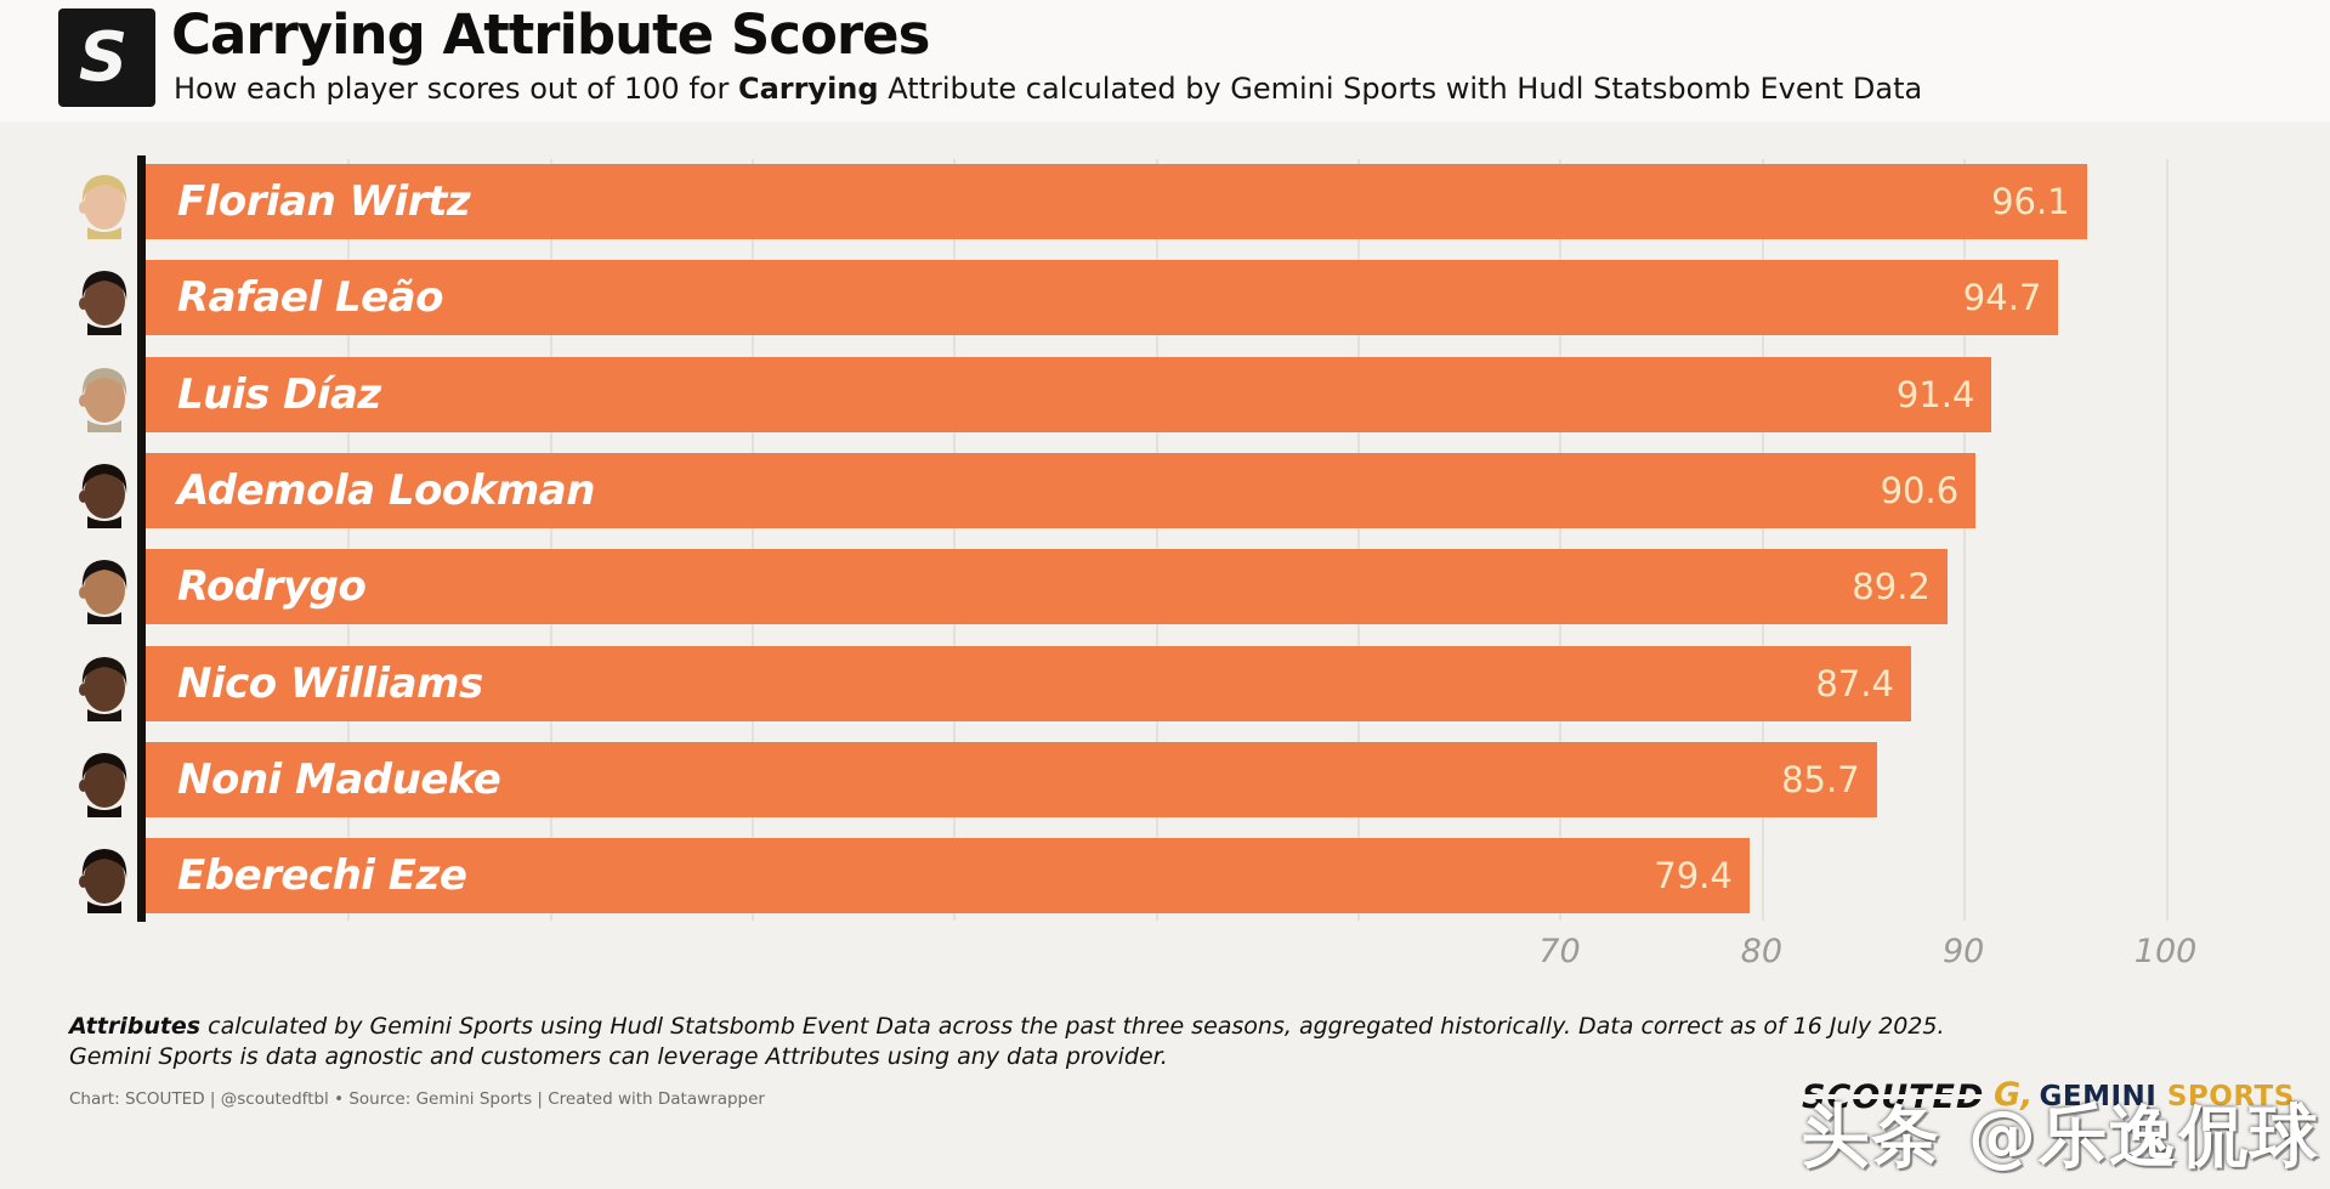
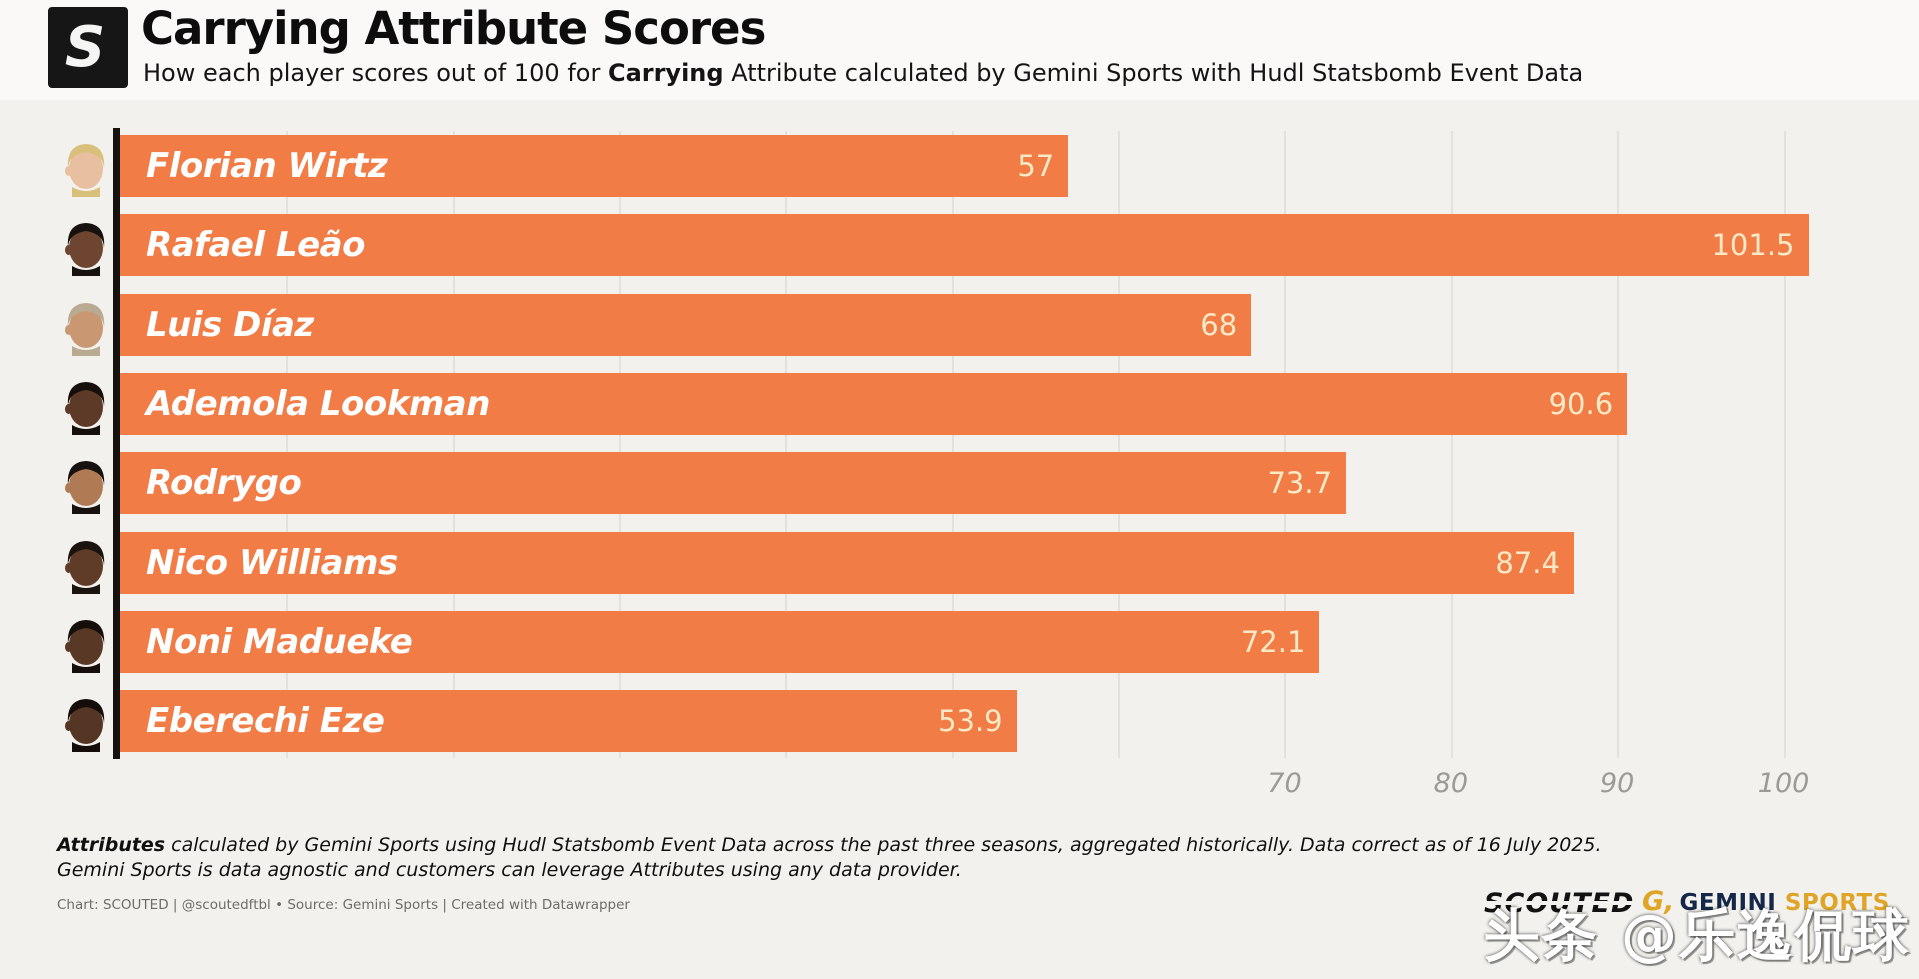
Florian Wirtz: 96.1 -> 57
Rafael Leão: 94.7 -> 101.5
Luis Díaz: 91.4 -> 68
Rodrygo: 89.2 -> 73.7
Noni Madueke: 85.7 -> 72.1
Eberechi Eze: 79.4 -> 53.9
